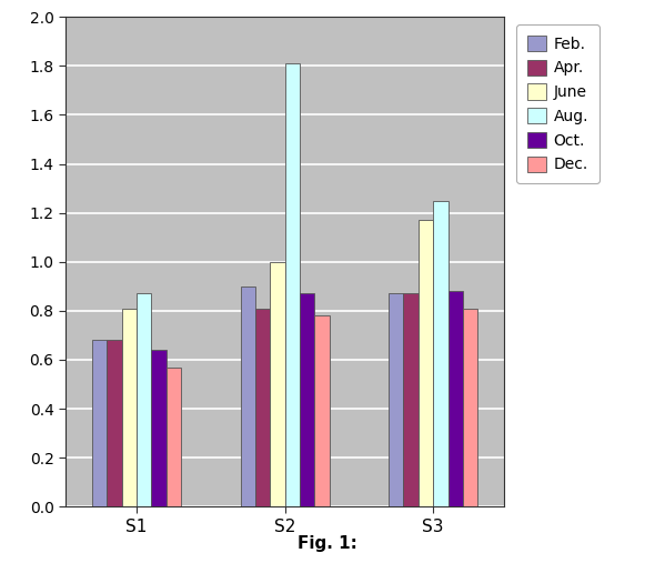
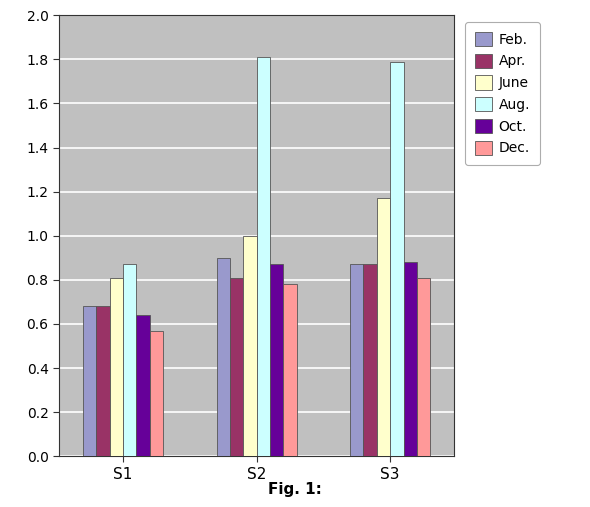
Aug./S3: 1.25 -> 1.79
